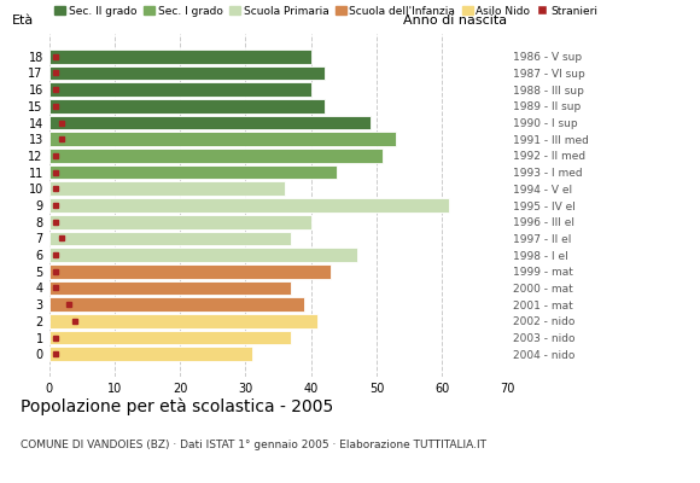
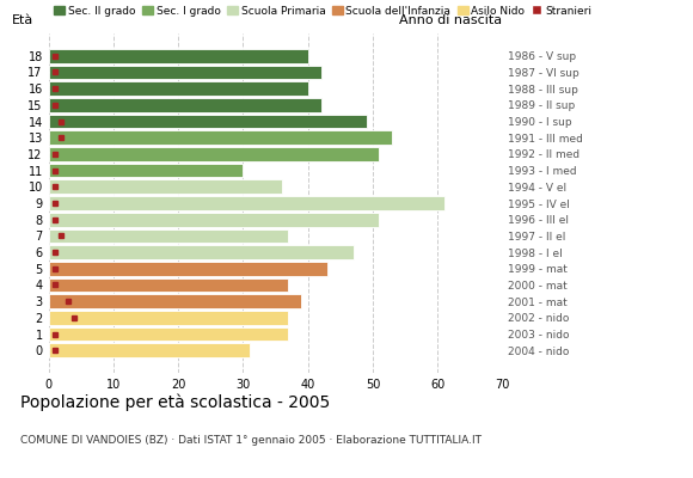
11: 44 -> 30
8: 40 -> 51
2: 41 -> 37
